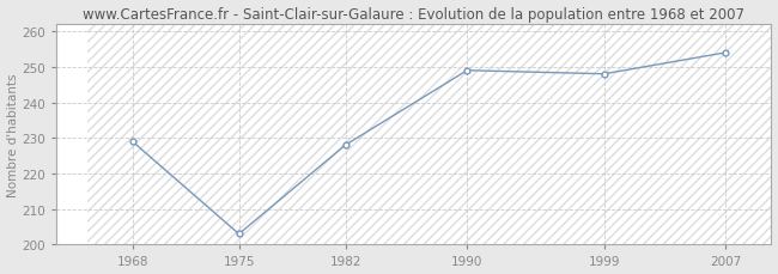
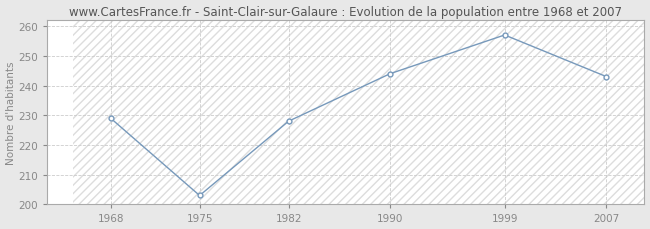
1990: 249 -> 244
1999: 248 -> 257
2007: 254 -> 243
